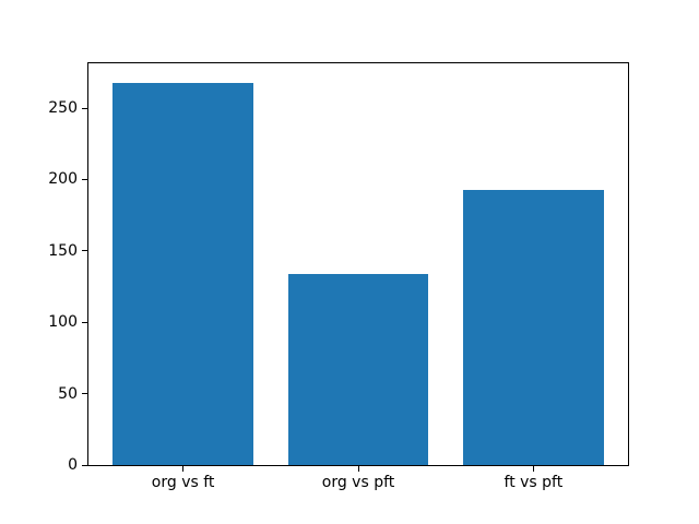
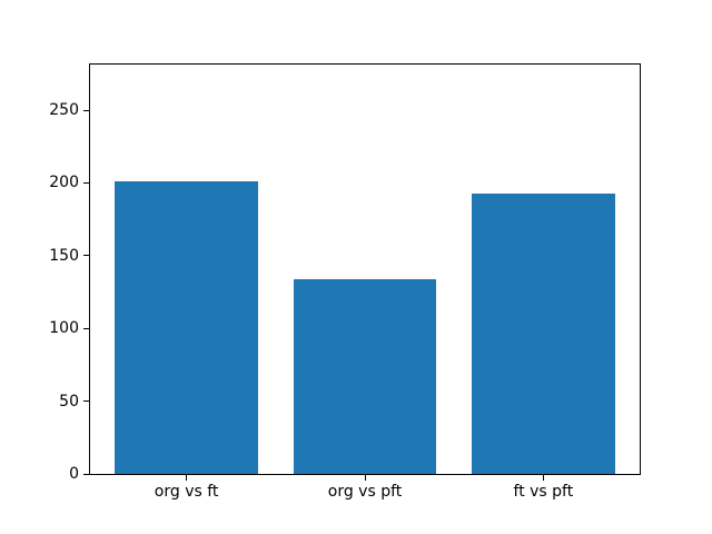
org vs ft: 268 -> 201
